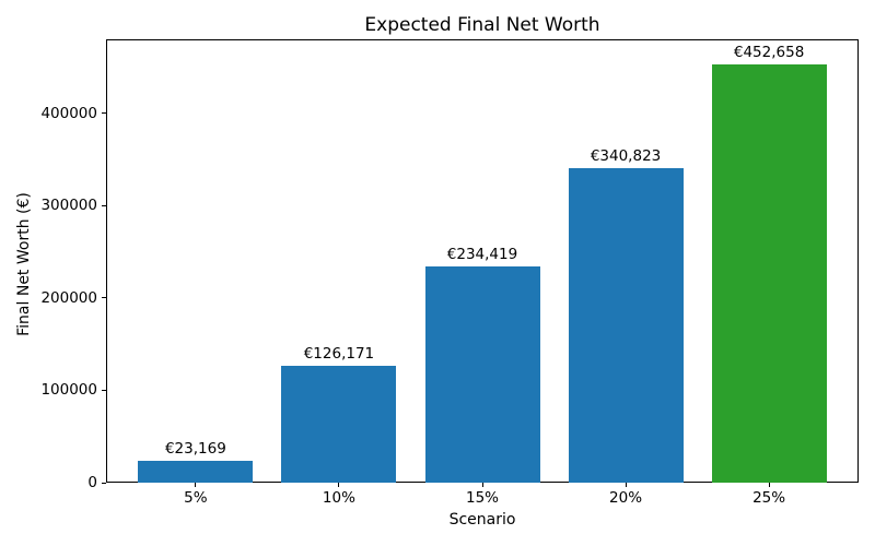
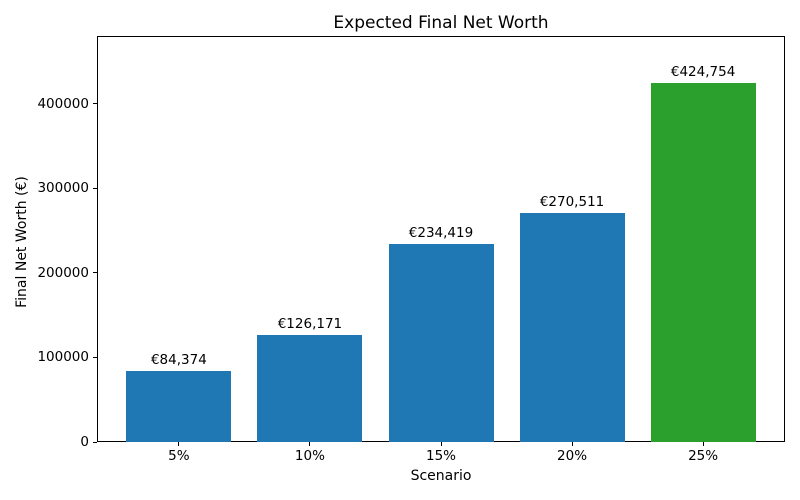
5%: €23,169 -> €84,374
20%: €340,823 -> €270,511
25%: €452,658 -> €424,754
